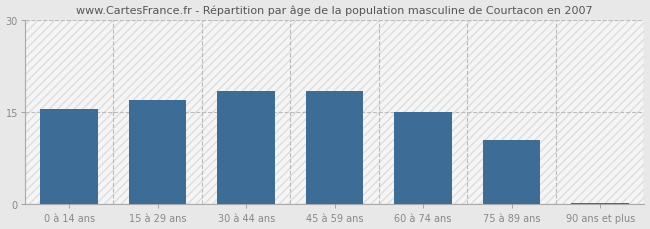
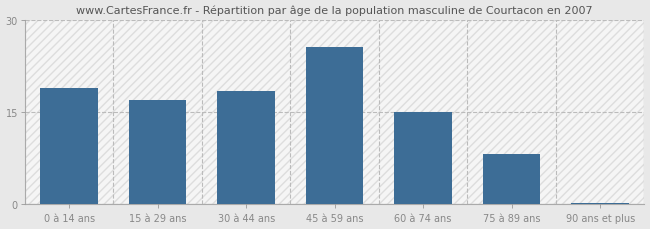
0 à 14 ans: 15.5 -> 19.0
45 à 59 ans: 18.5 -> 25.6
75 à 89 ans: 10.5 -> 8.2
